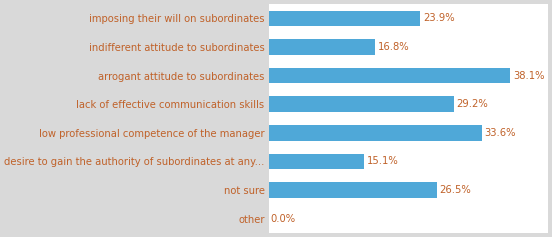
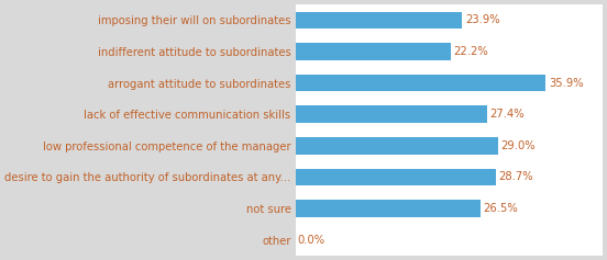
indifferent attitude to subordinates: 16.8% -> 22.2%
arrogant attitude to subordinates: 38.1% -> 35.9%
lack of effective communication skills: 29.2% -> 27.4%
low professional competence of the manager: 33.6% -> 29.0%
desire to gain the authority of subordinates at any...: 15.1% -> 28.7%
